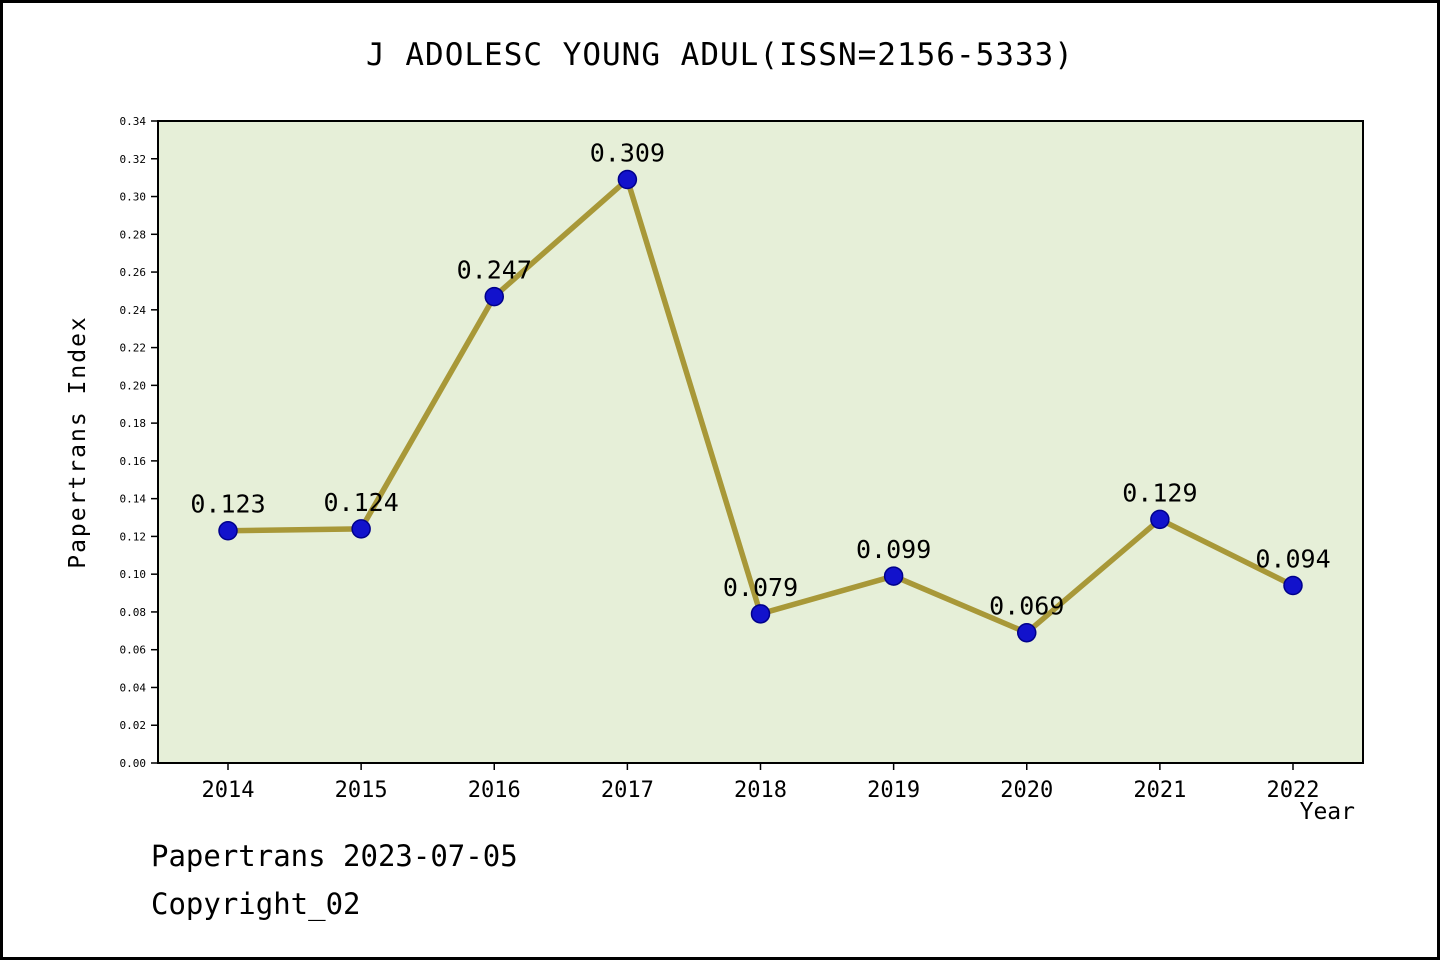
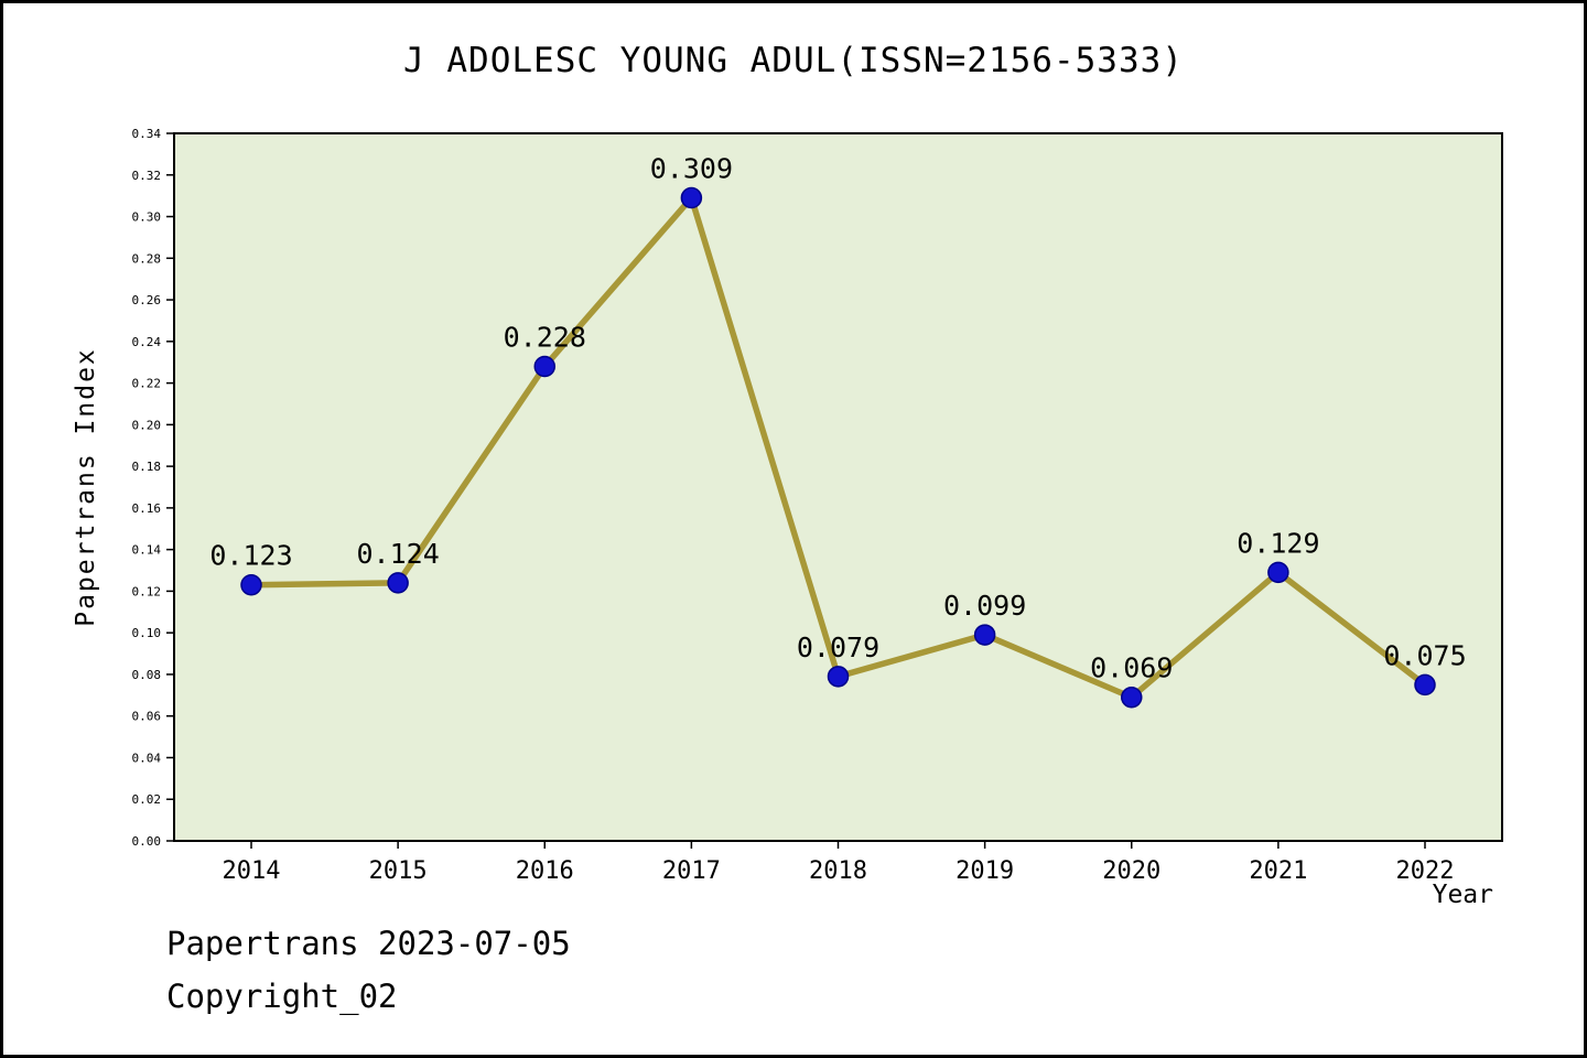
2016: 0.247 -> 0.228
2022: 0.094 -> 0.075
